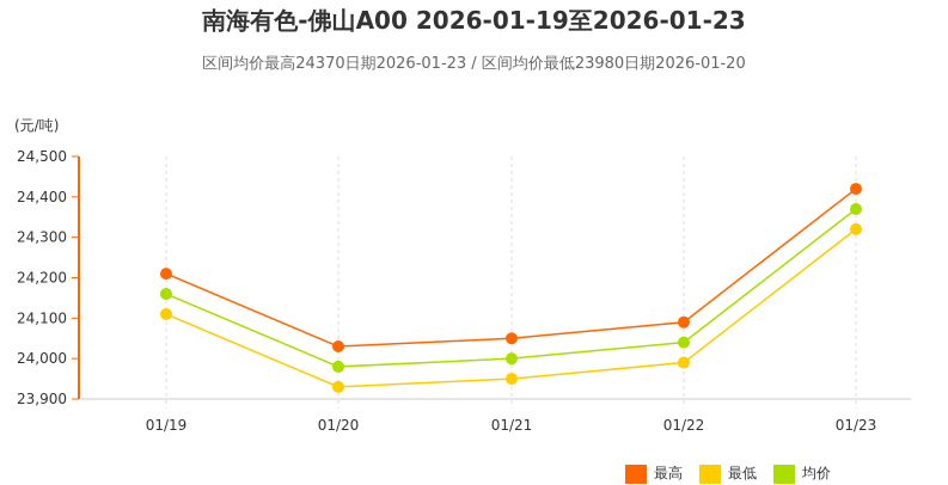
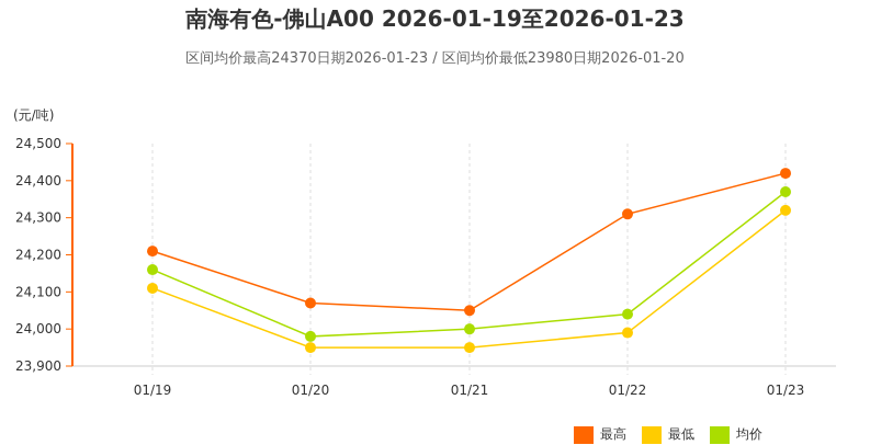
最高/01/20: 24030 -> 24070
最低/01/20: 23930 -> 23950
最高/01/22: 24090 -> 24310
